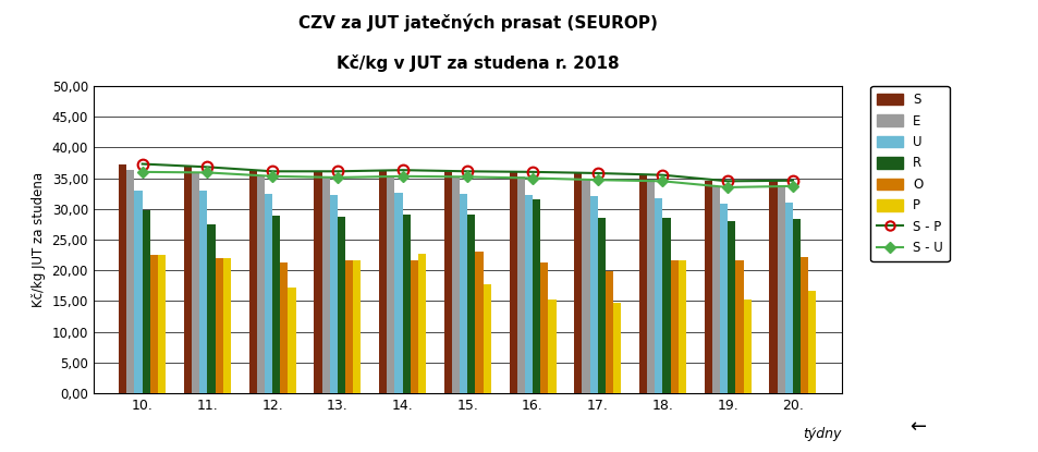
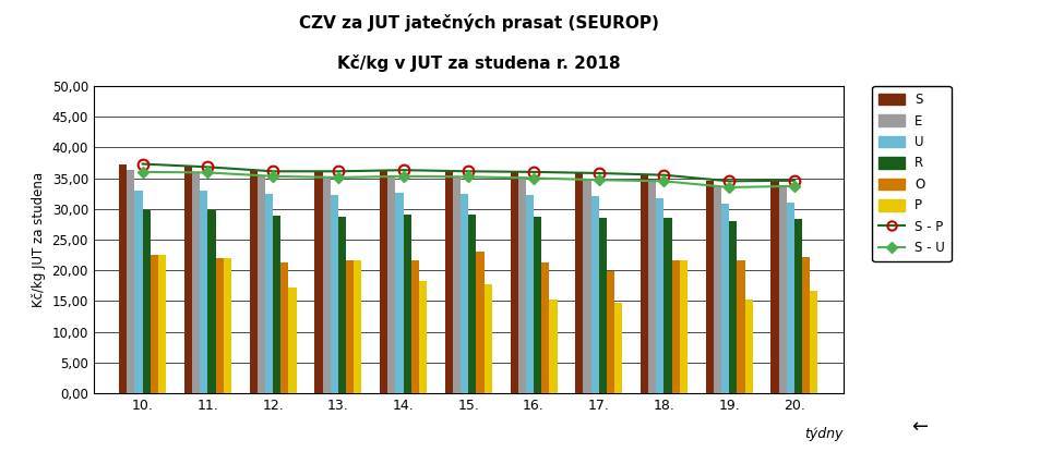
R/11.: 27,4 -> 29,7
P/14.: 22,6 -> 18,3
R/16.: 31,6 -> 28,8
